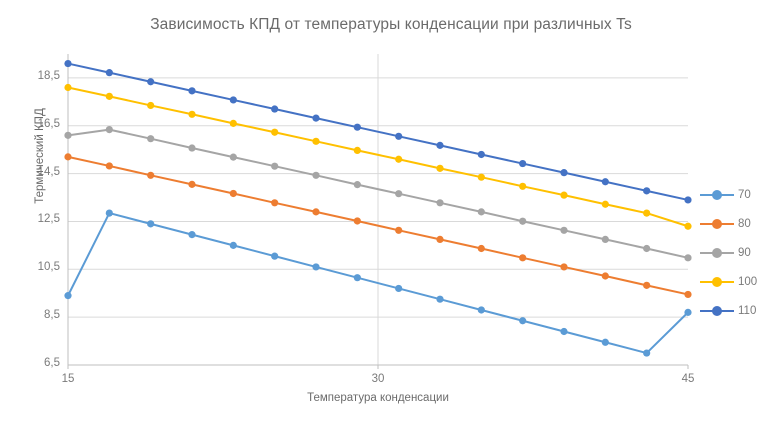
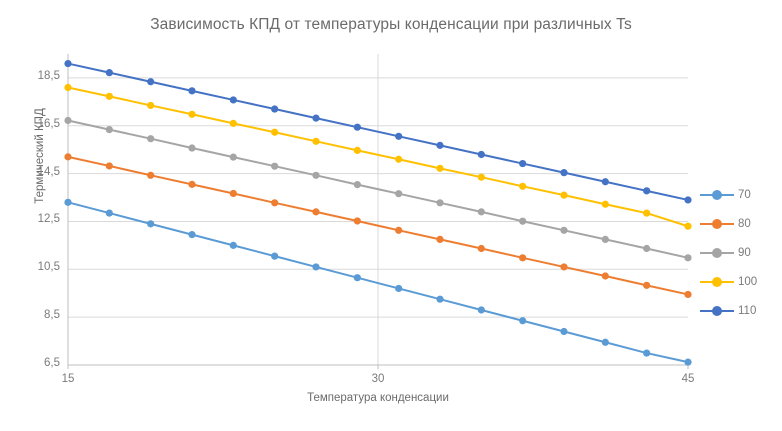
70/15: 9,4 -> 13,3
90/15: 16,1 -> 16,7
70/45: 8,7 -> 6,6
